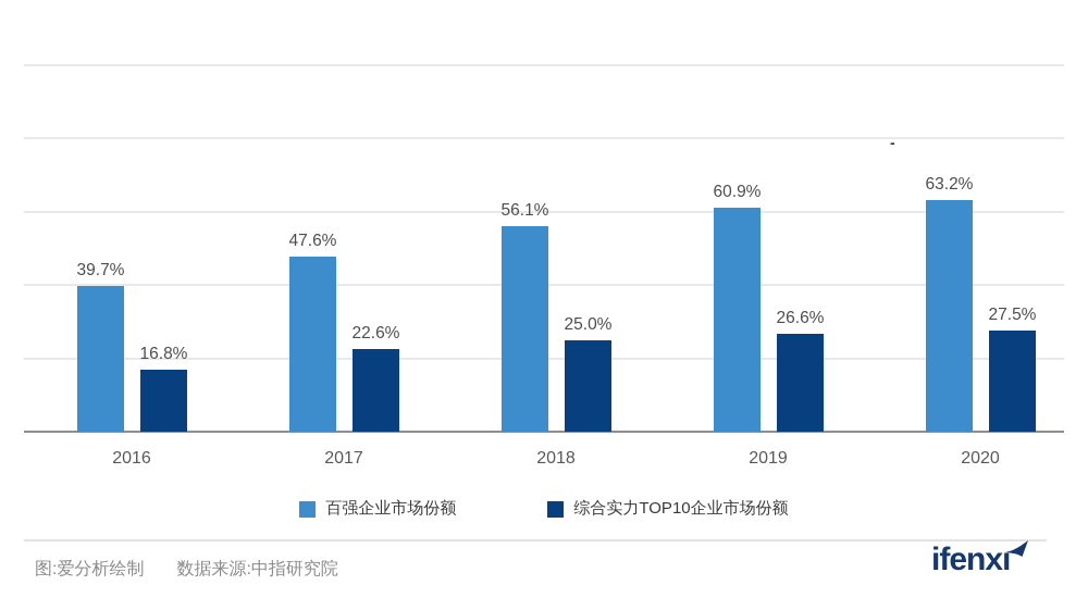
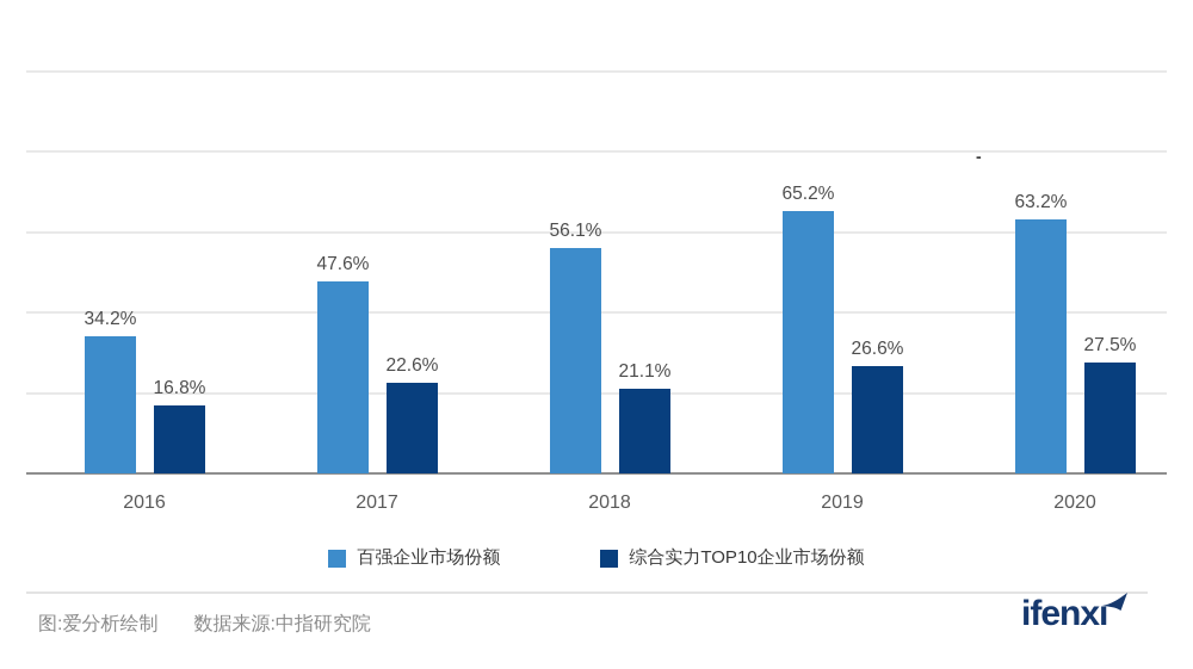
百强企业市场份额/2016: 39.7% -> 34.2%
综合实力TOP10企业市场份额/2018: 25.0% -> 21.1%
百强企业市场份额/2019: 60.9% -> 65.2%
